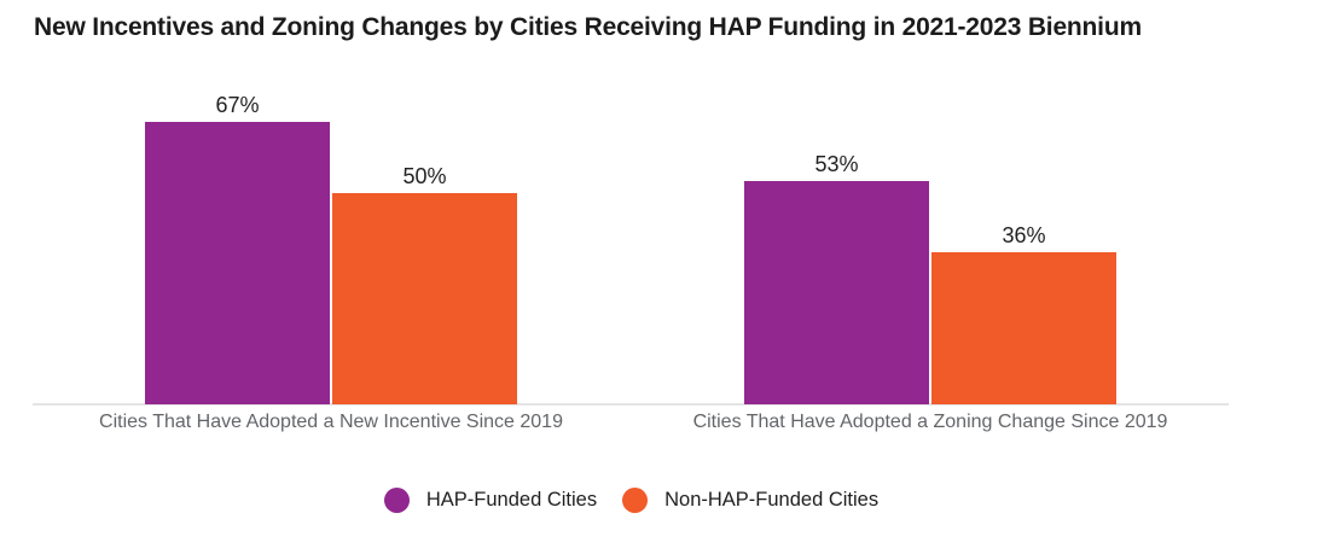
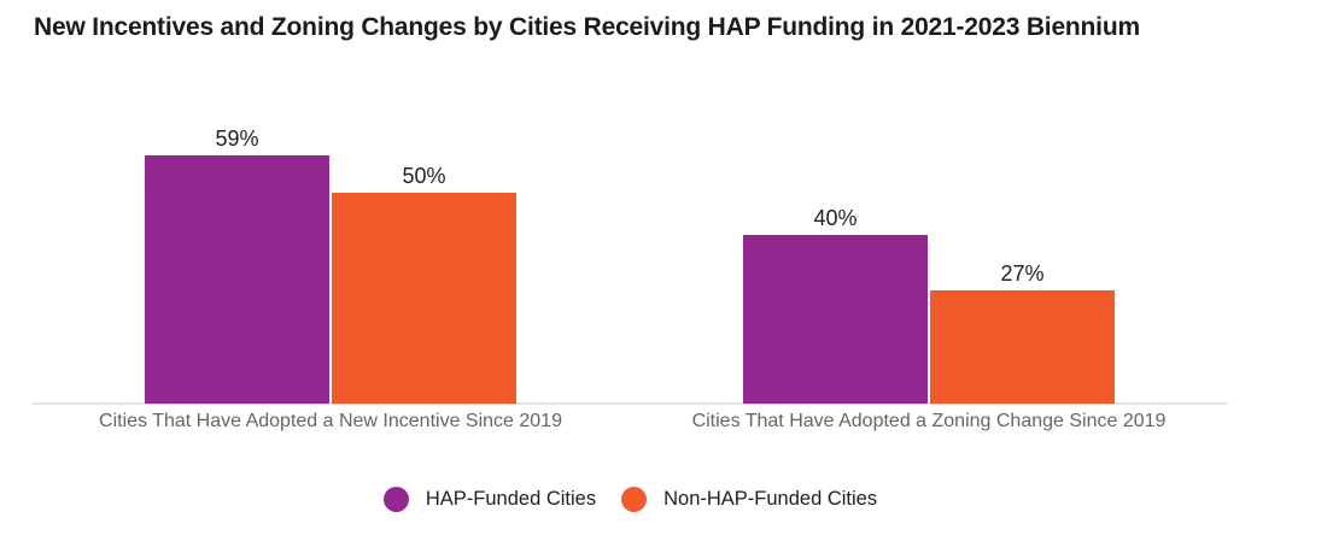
HAP-Funded Cities/Cities That Have Adopted a New Incentive Since 2019: 67% -> 59%
HAP-Funded Cities/Cities That Have Adopted a Zoning Change Since 2019: 53% -> 40%
Non-HAP-Funded Cities/Cities That Have Adopted a Zoning Change Since 2019: 36% -> 27%
